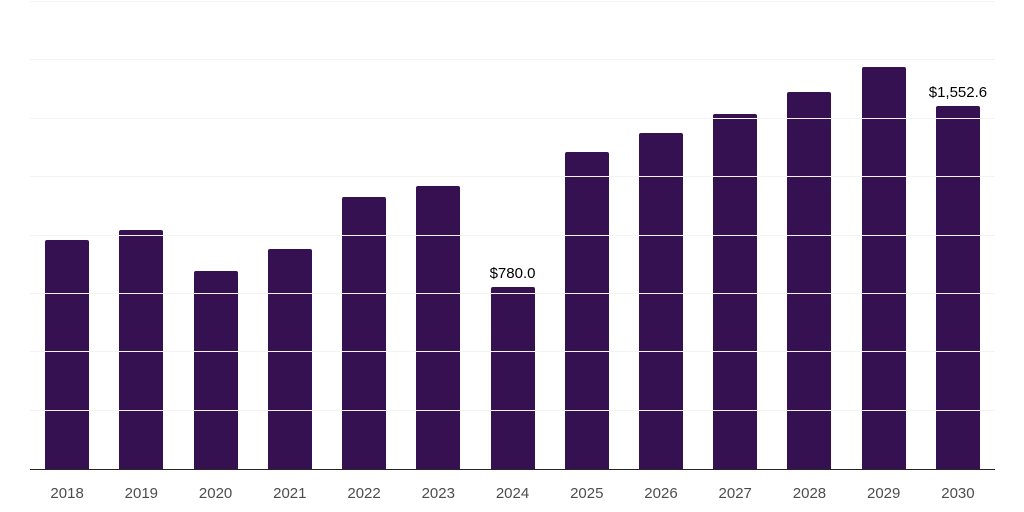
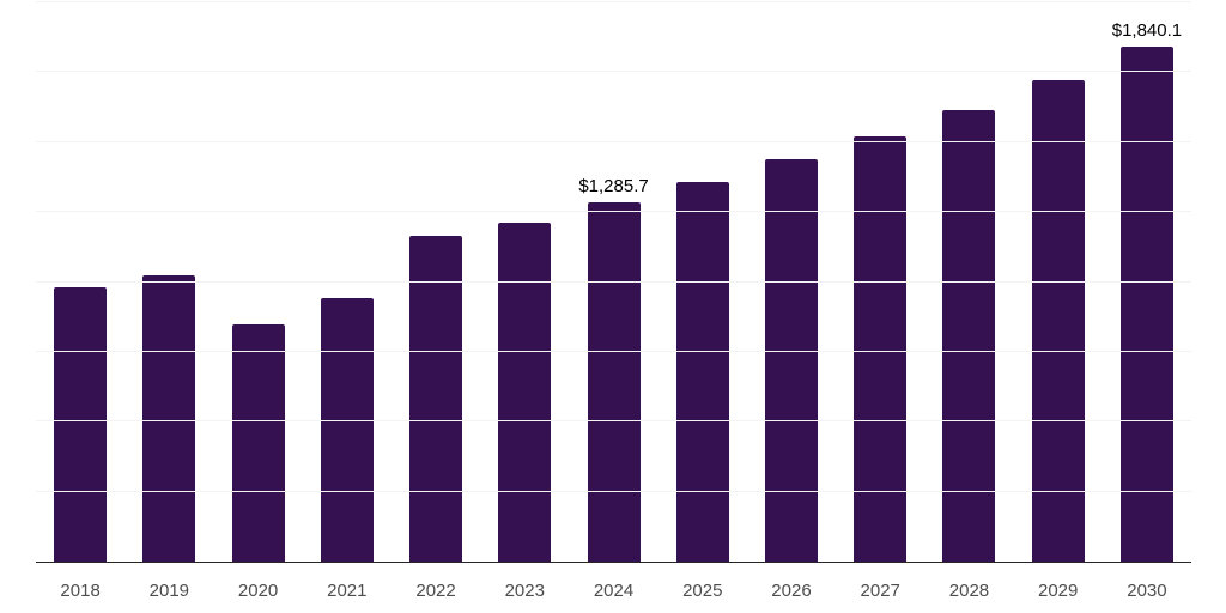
2024: $780.0 -> $1,285.7
2030: $1,552.6 -> $1,840.1
